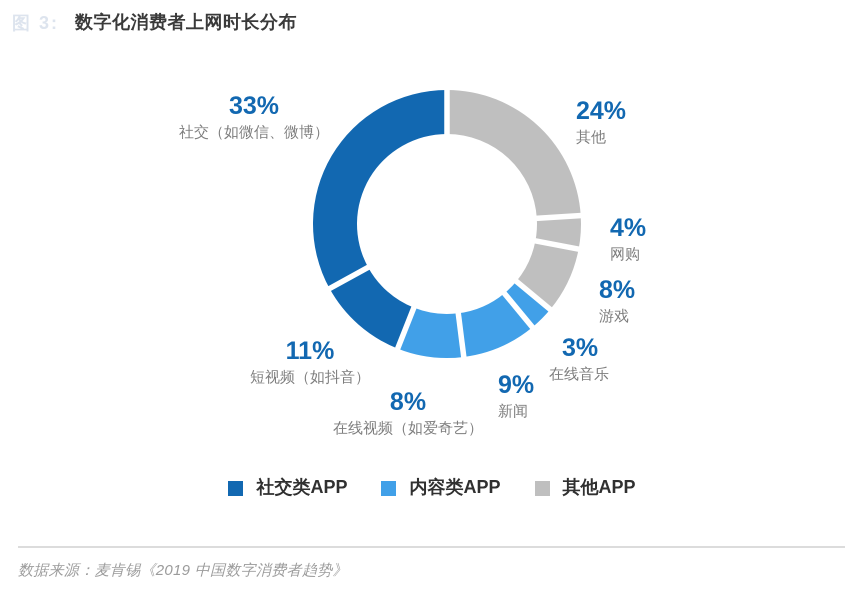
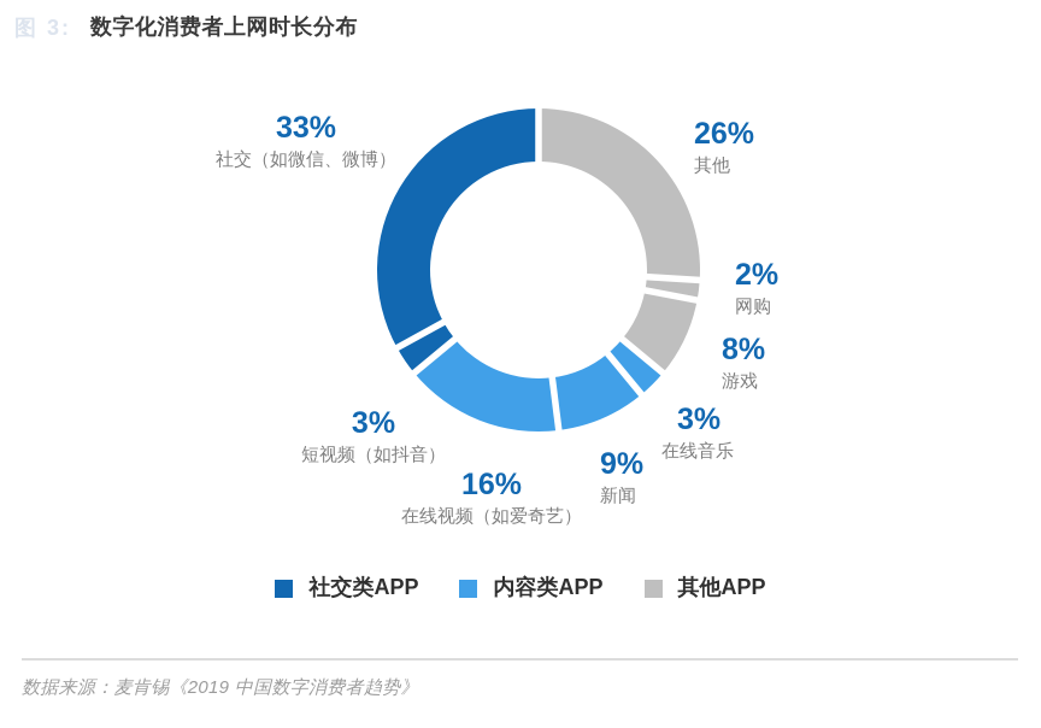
其他: 24% -> 26%
网购: 4% -> 2%
在线视频（如爱奇艺）: 8% -> 16%
短视频（如抖音）: 11% -> 3%
